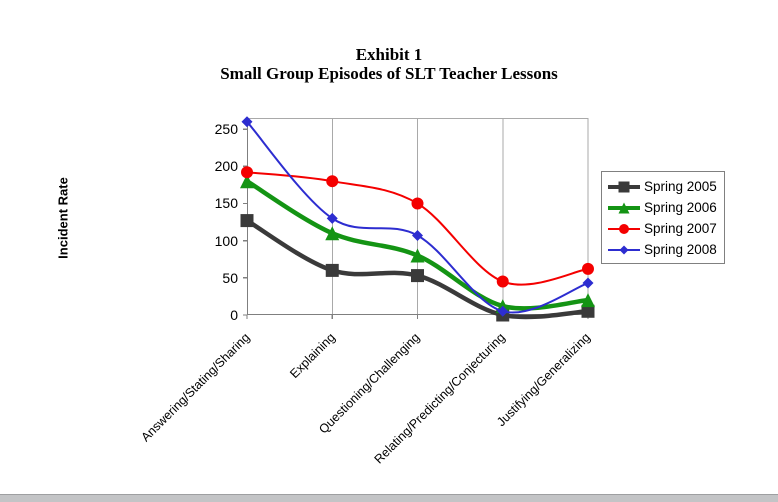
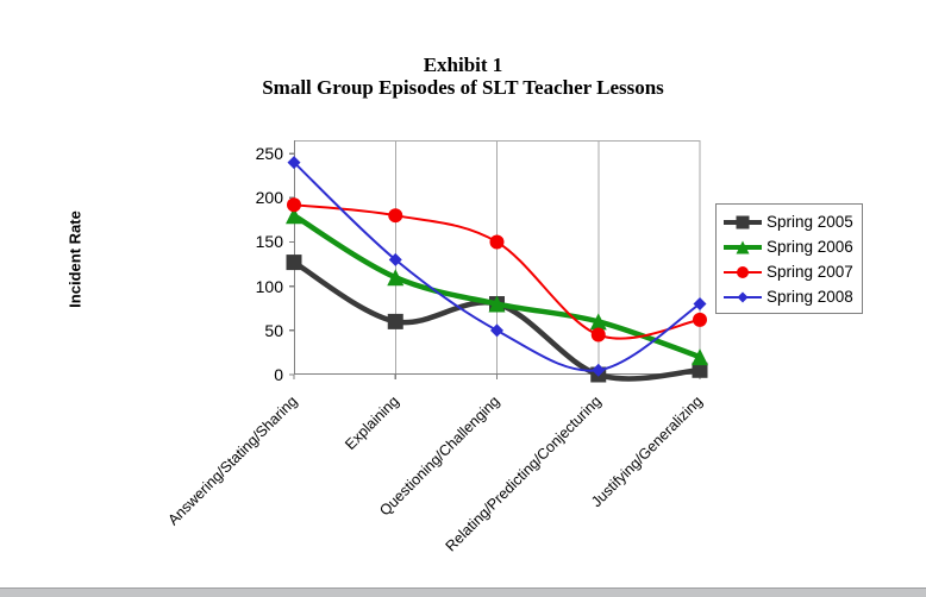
Spring 2008/Answering/Stating/Sharing: 260 -> 240
Spring 2005/Questioning/Challenging: 50 -> 80
Spring 2008/Questioning/Challenging: 110 -> 50
Spring 2006/Relating/Predicting/Conjecturing: 10 -> 60
Spring 2008/Justifying/Generalizing: 40 -> 80
